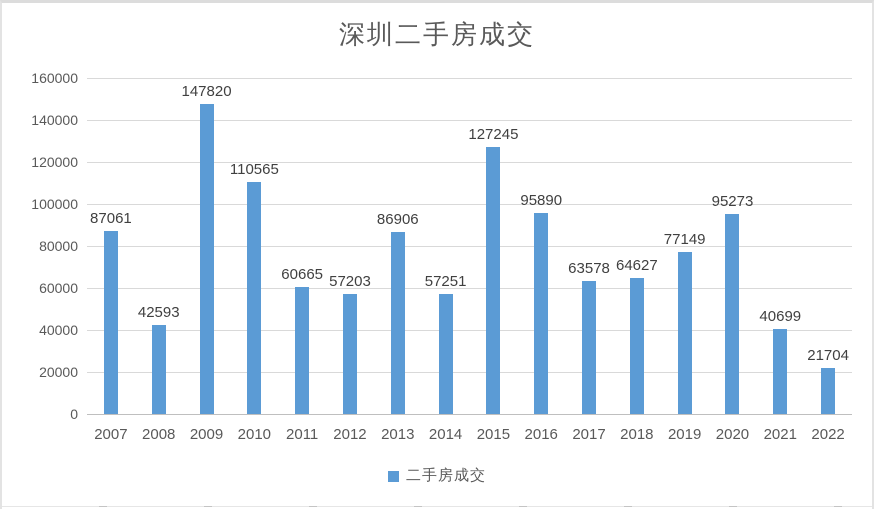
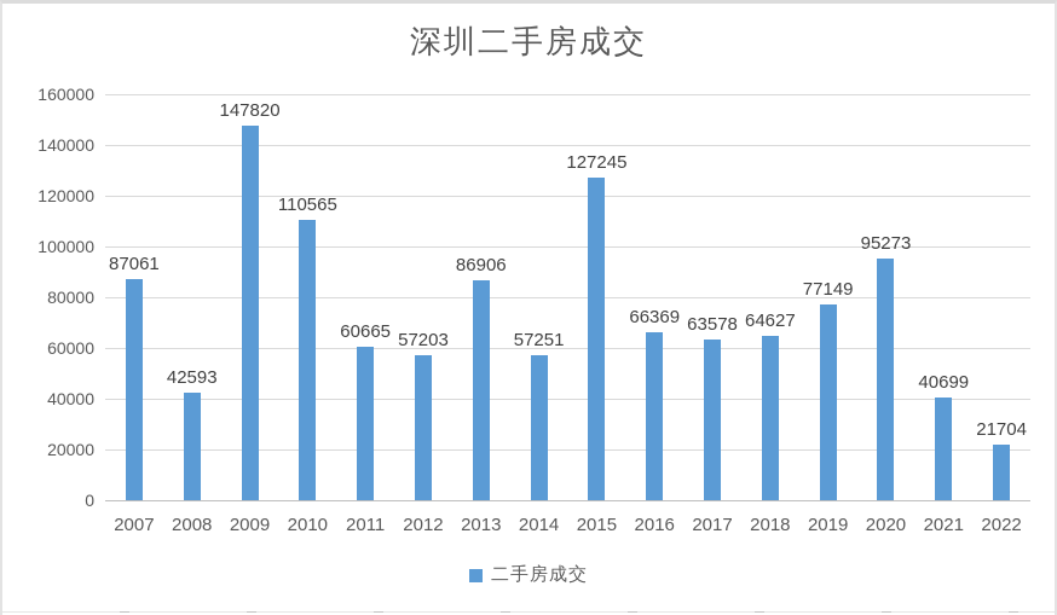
2016: 95890 -> 66369
